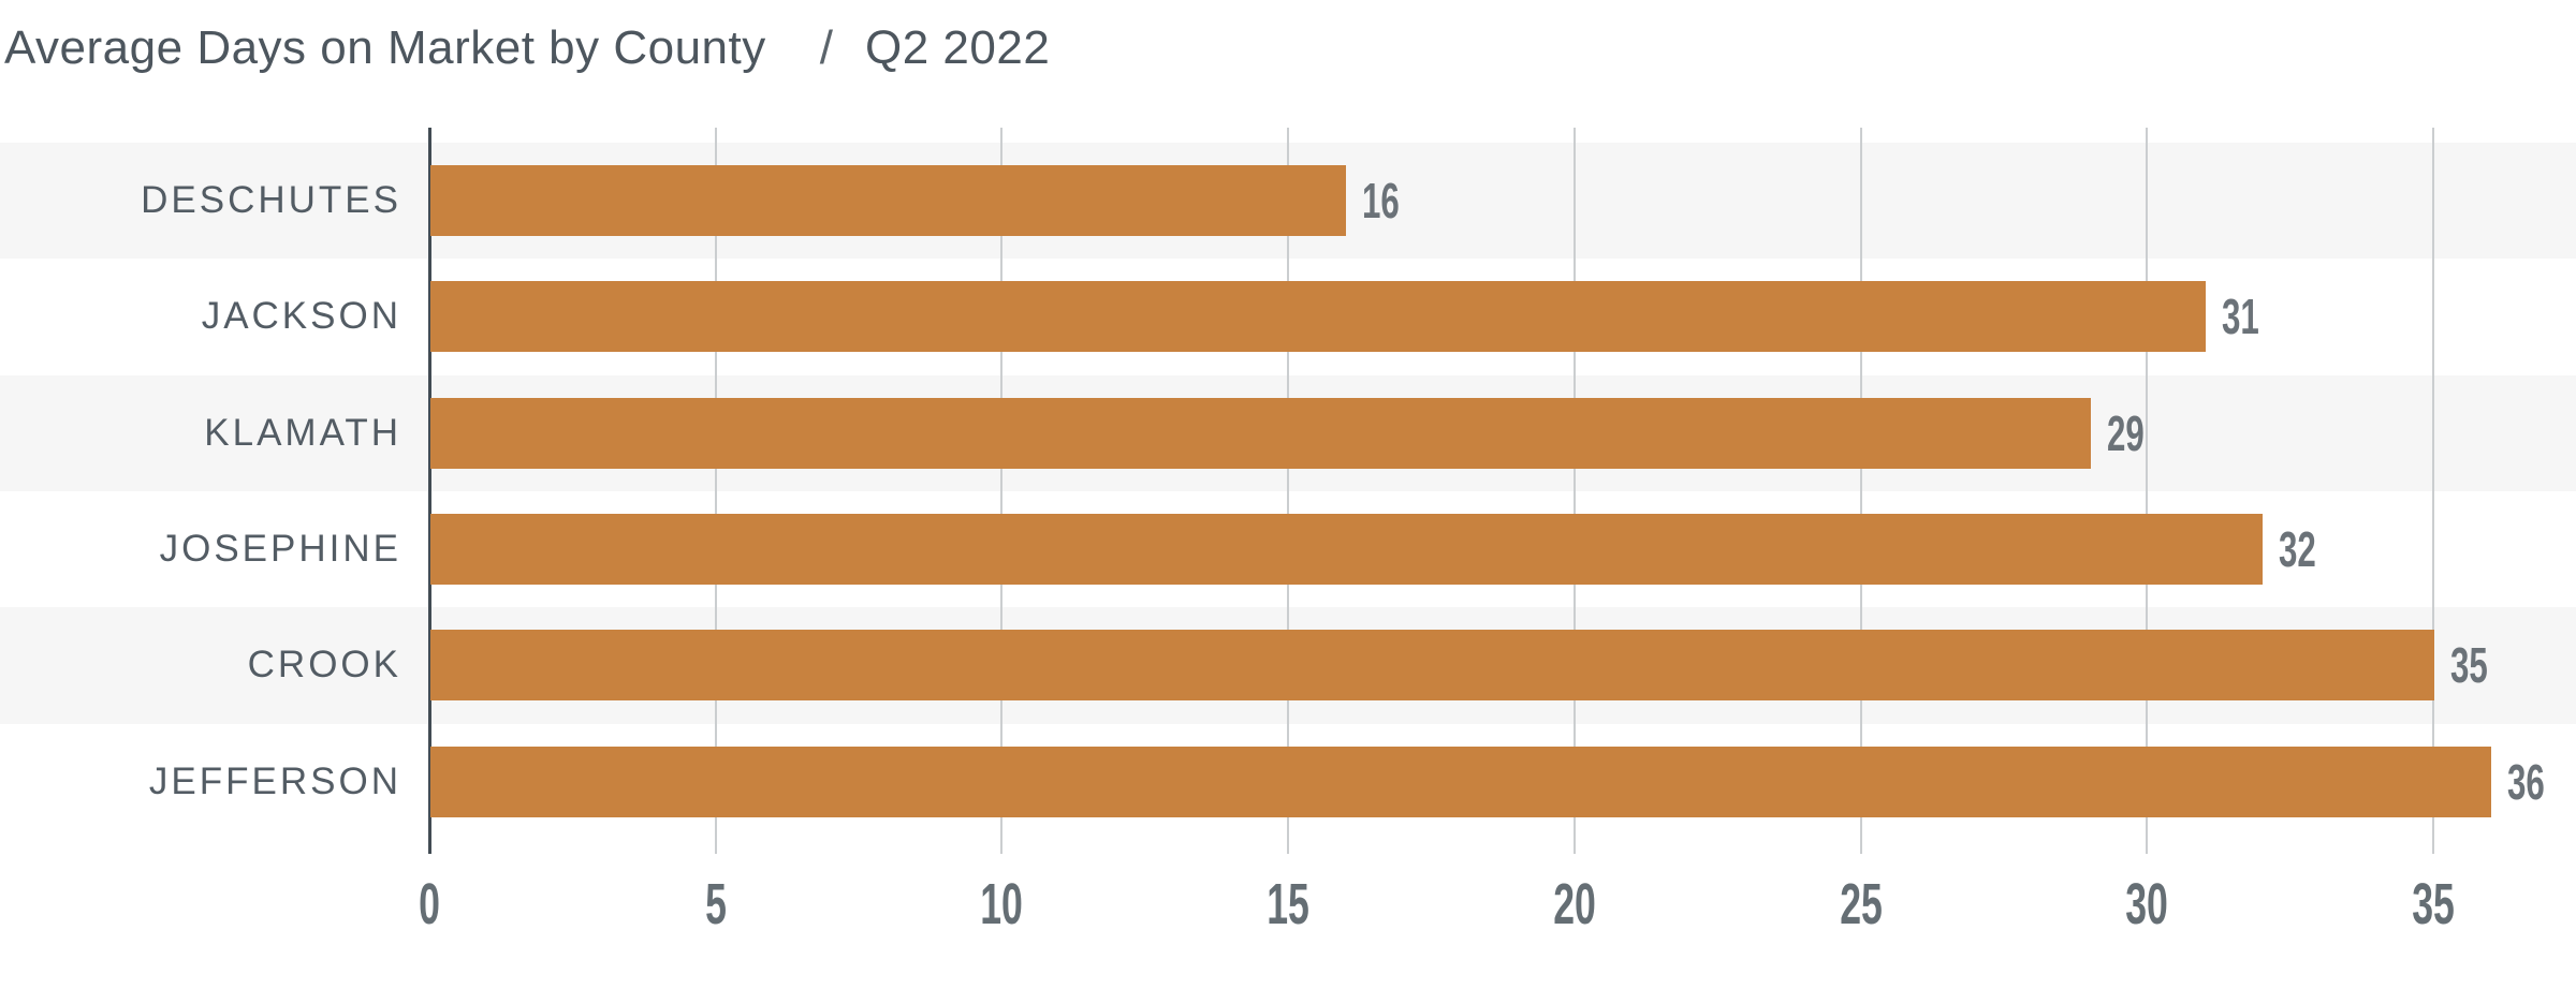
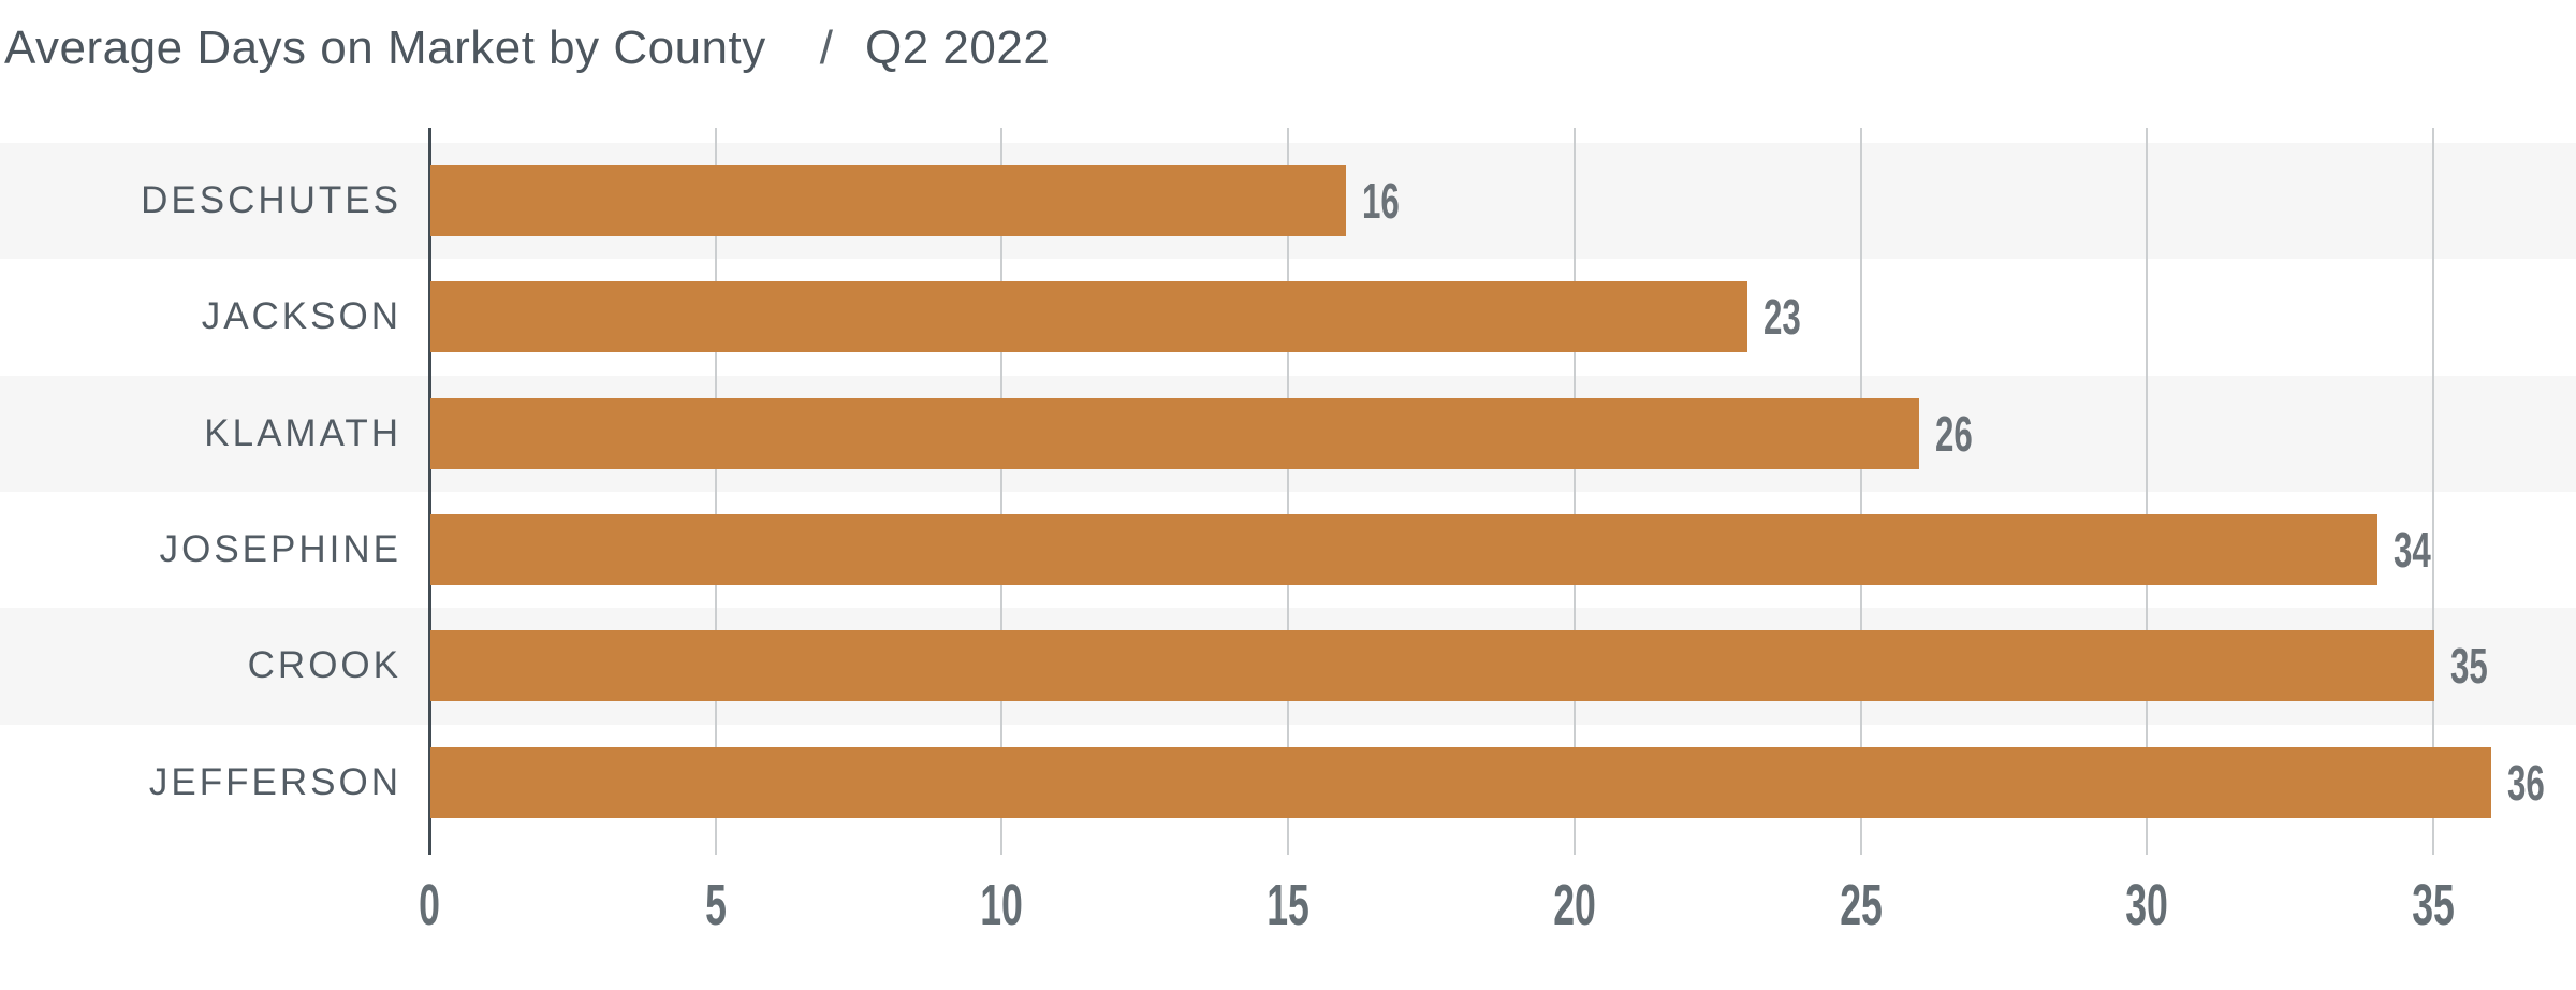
JACKSON: 31 -> 23
KLAMATH: 29 -> 26
JOSEPHINE: 32 -> 34
